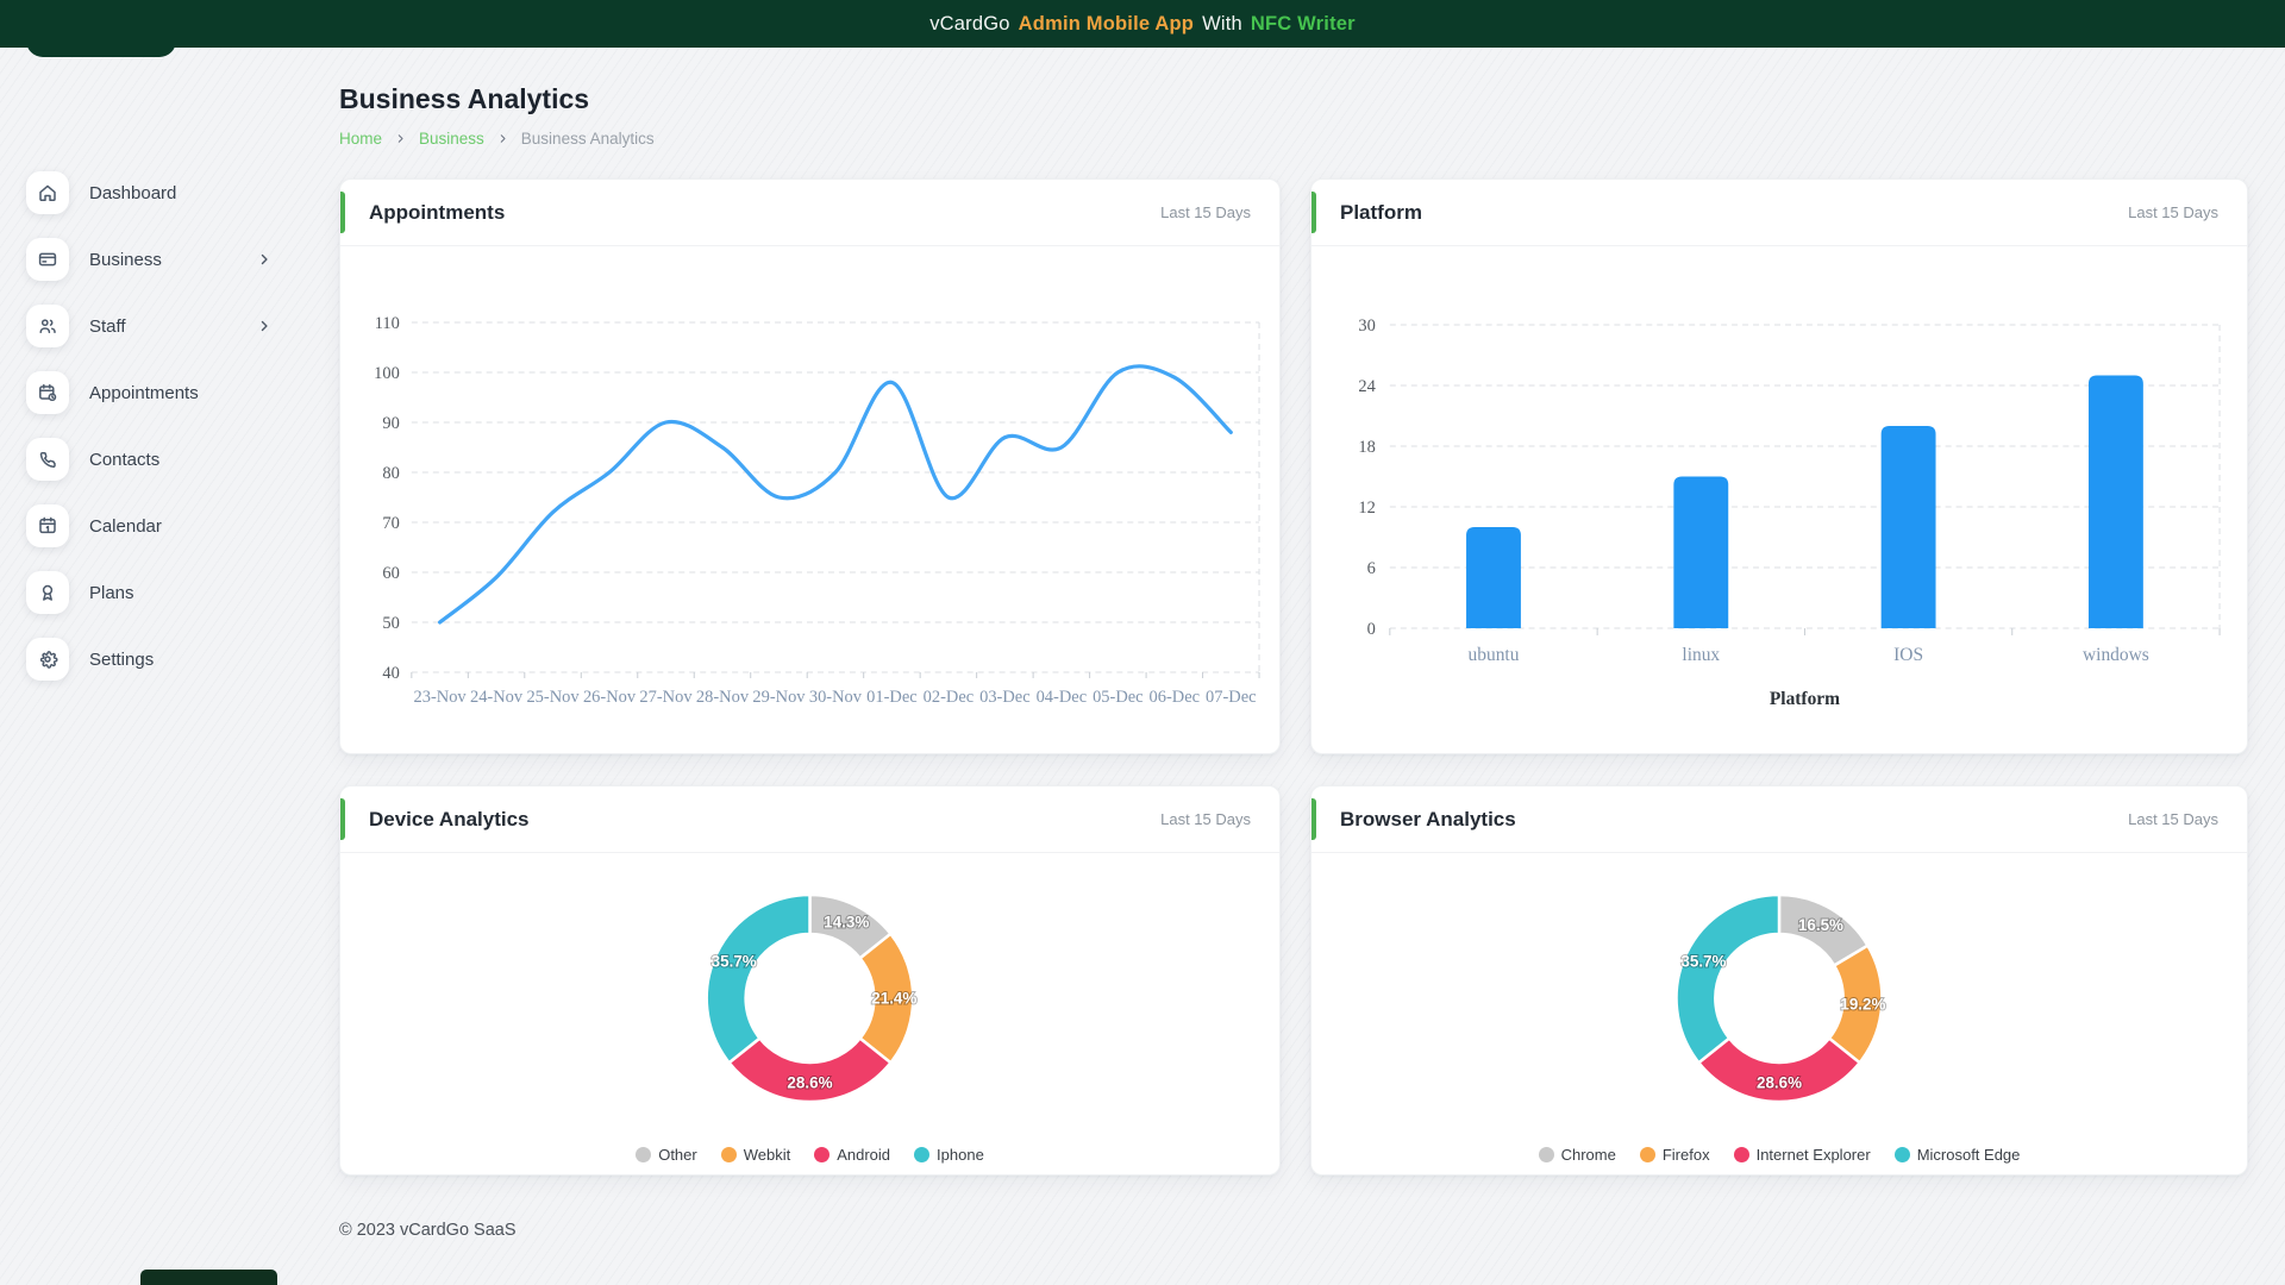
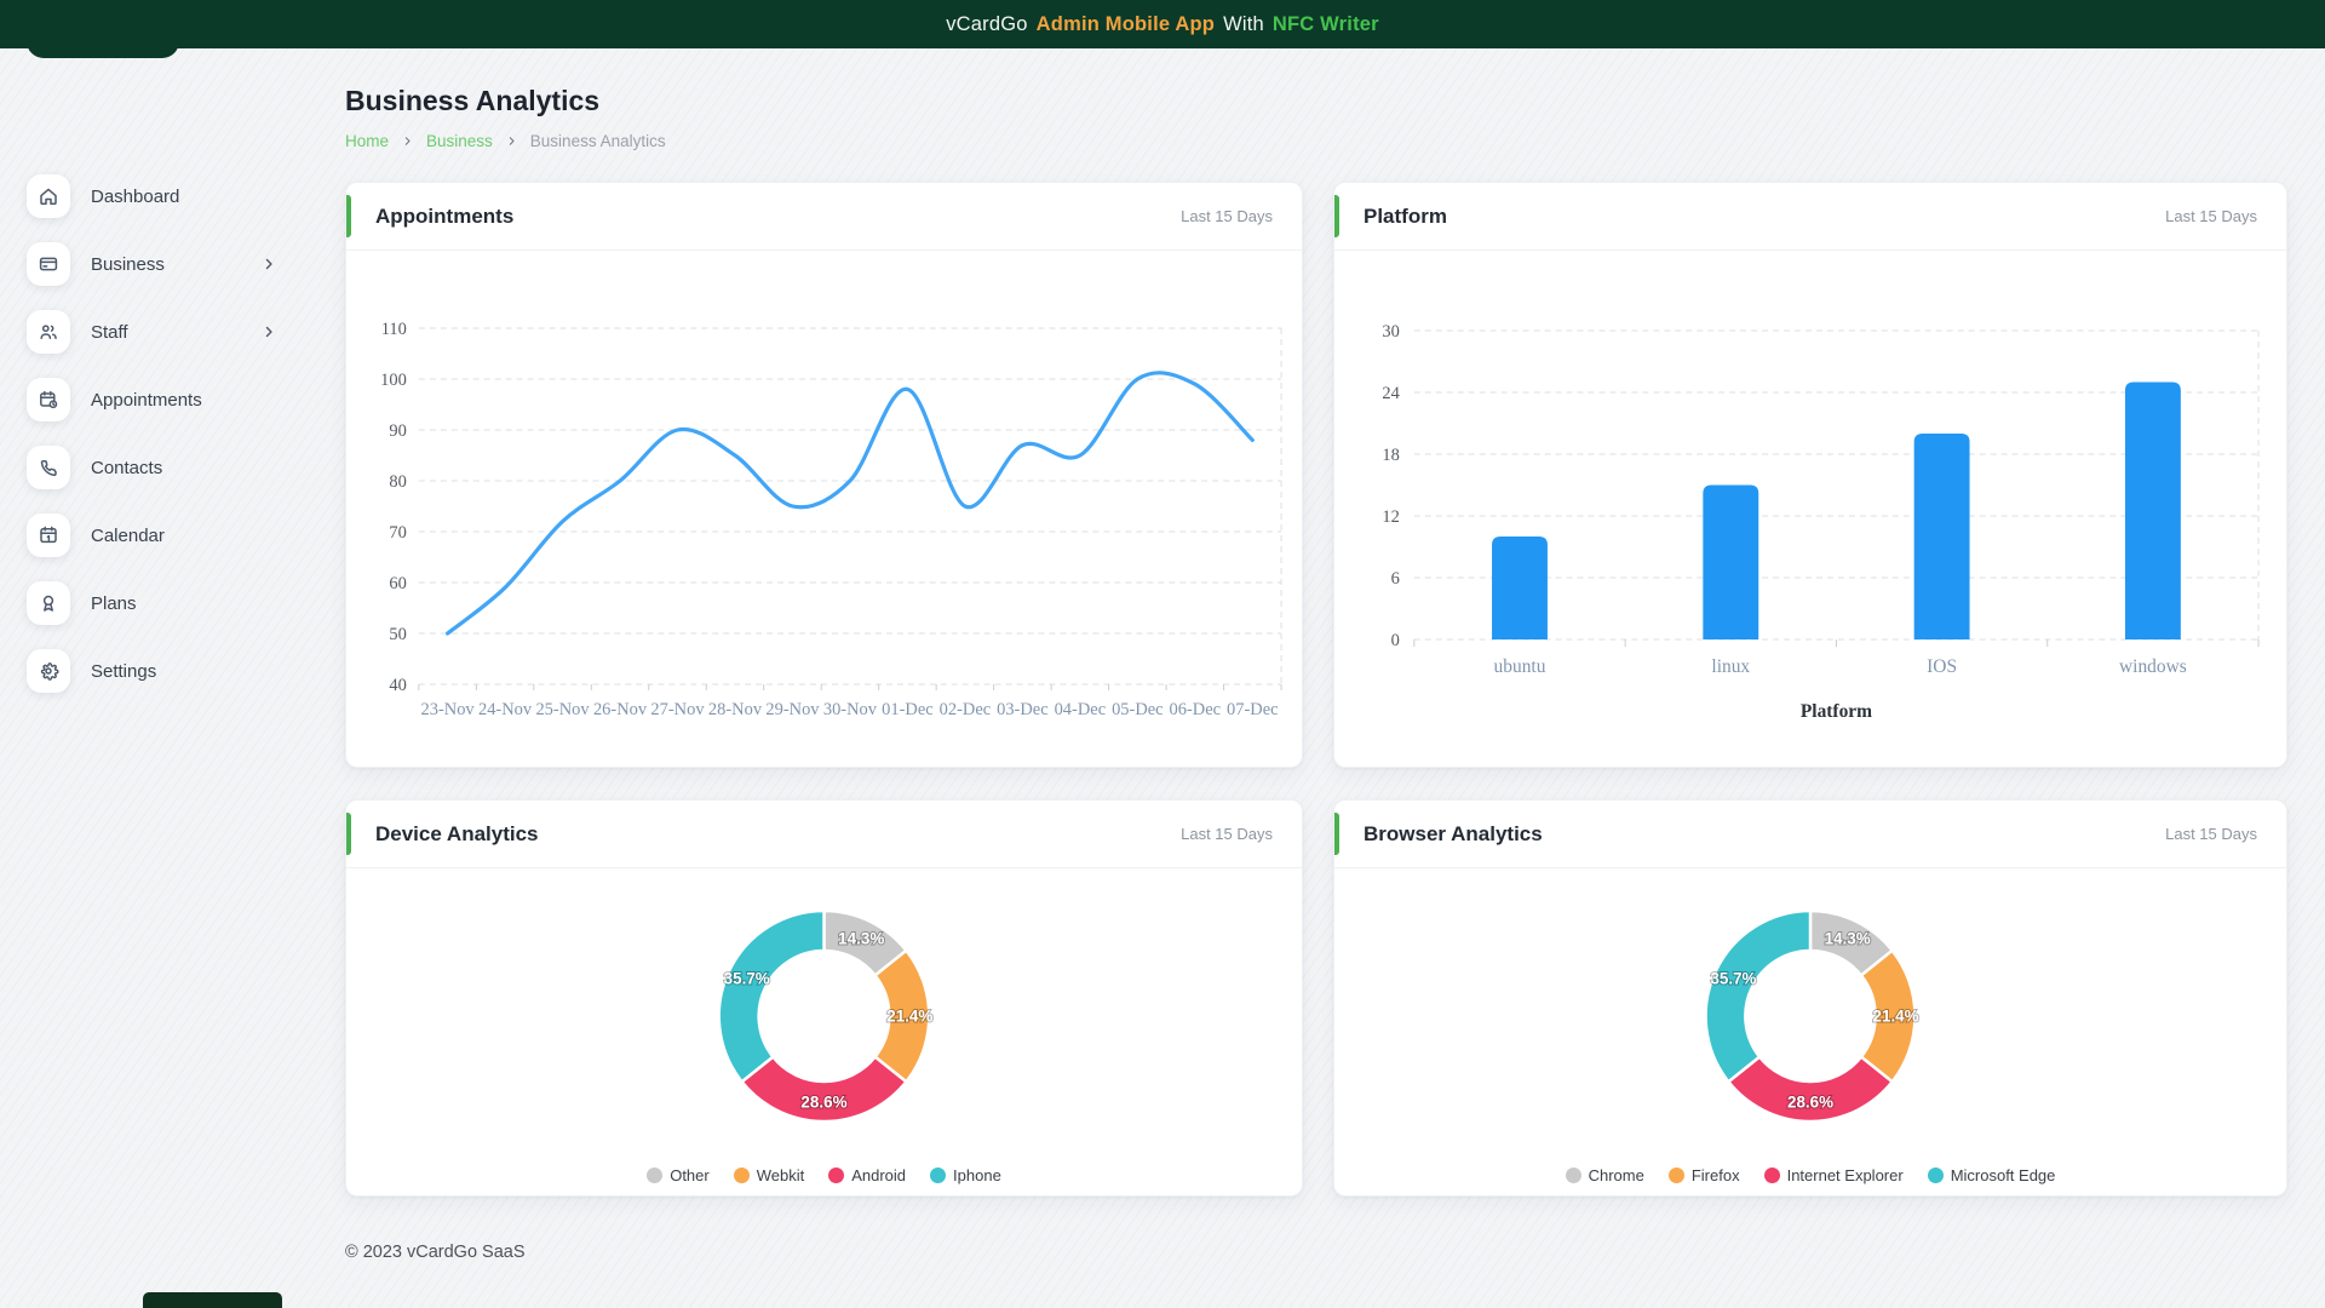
Browser Analytics/Chrome: 16.5% -> 14.3%
Browser Analytics/Firefox: 19.2% -> 21.4%
